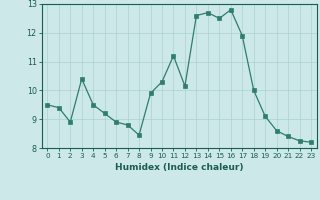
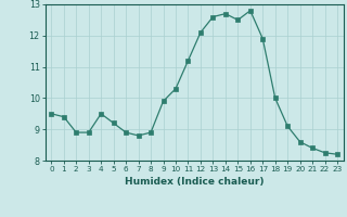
3: 10.40 -> 8.90
8: 8.45 -> 8.90
12: 10.15 -> 12.10
